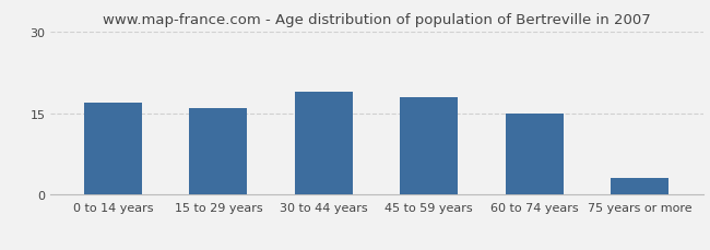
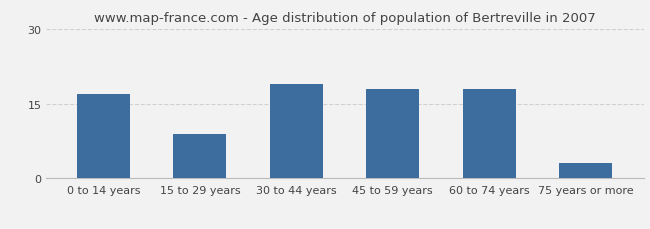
15 to 29 years: 16 -> 9
60 to 74 years: 15 -> 18
